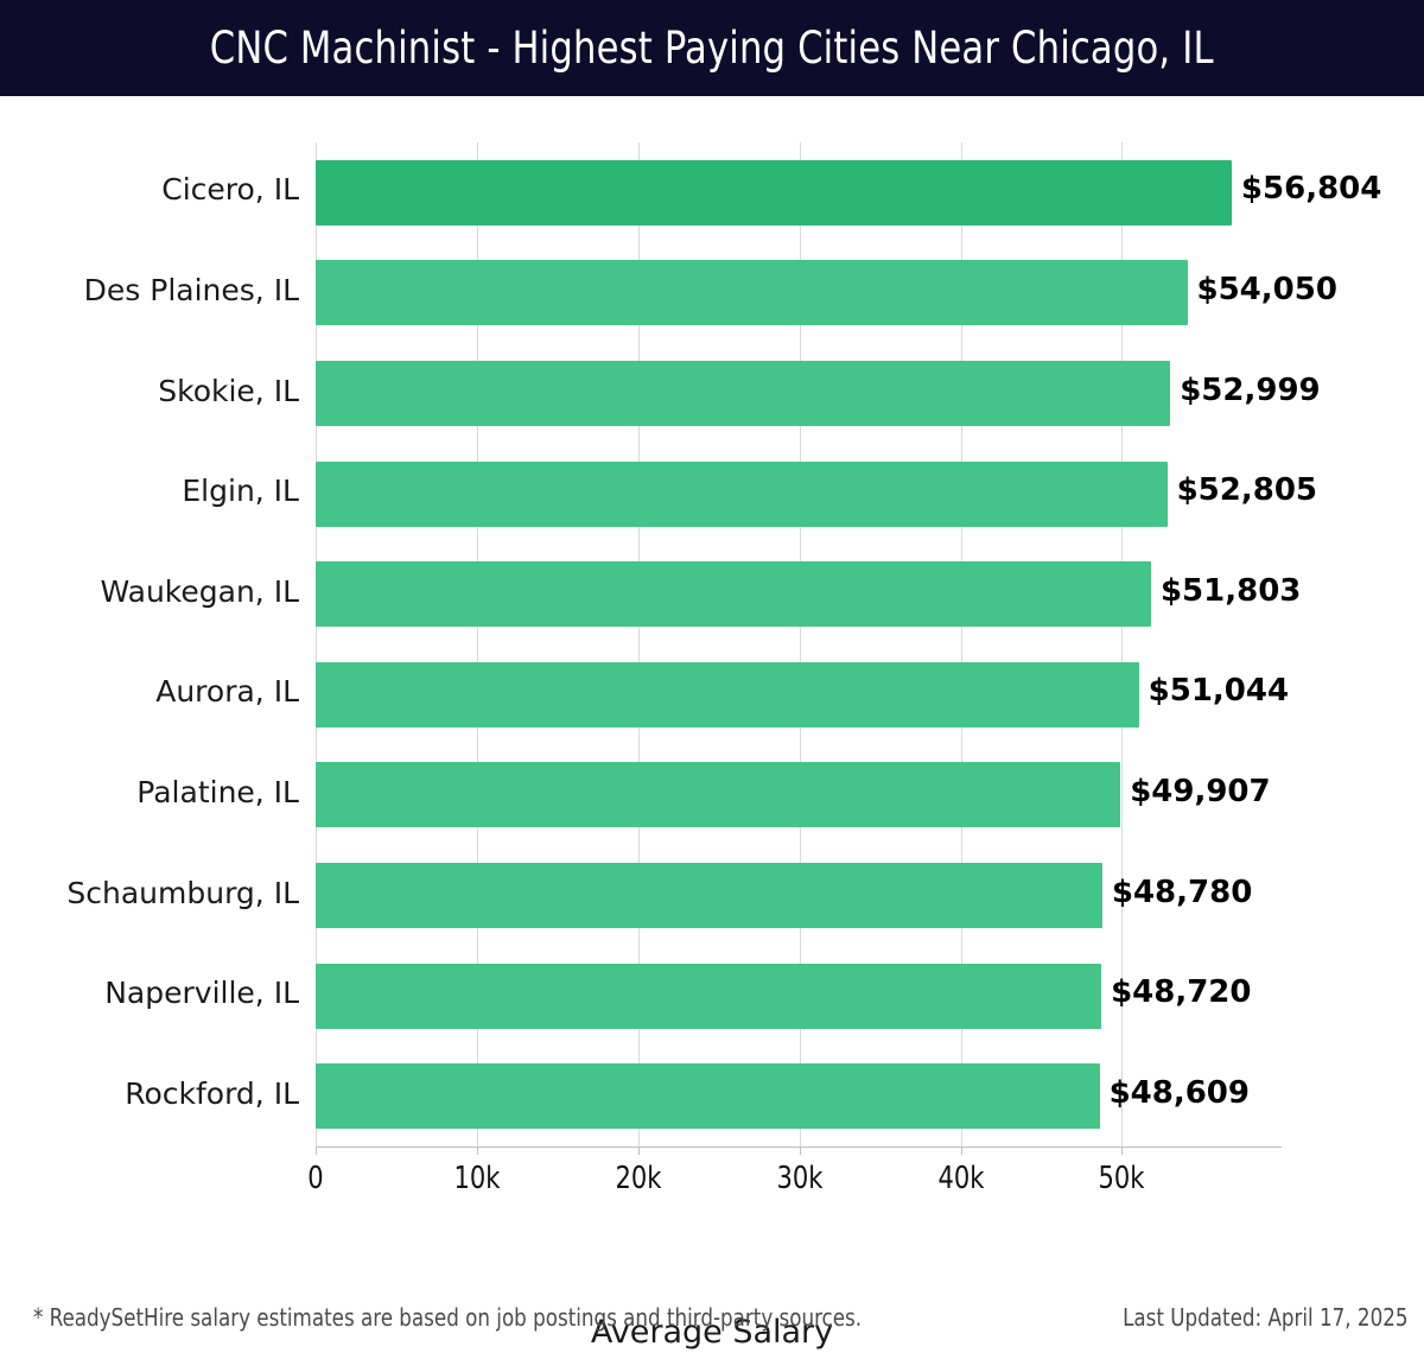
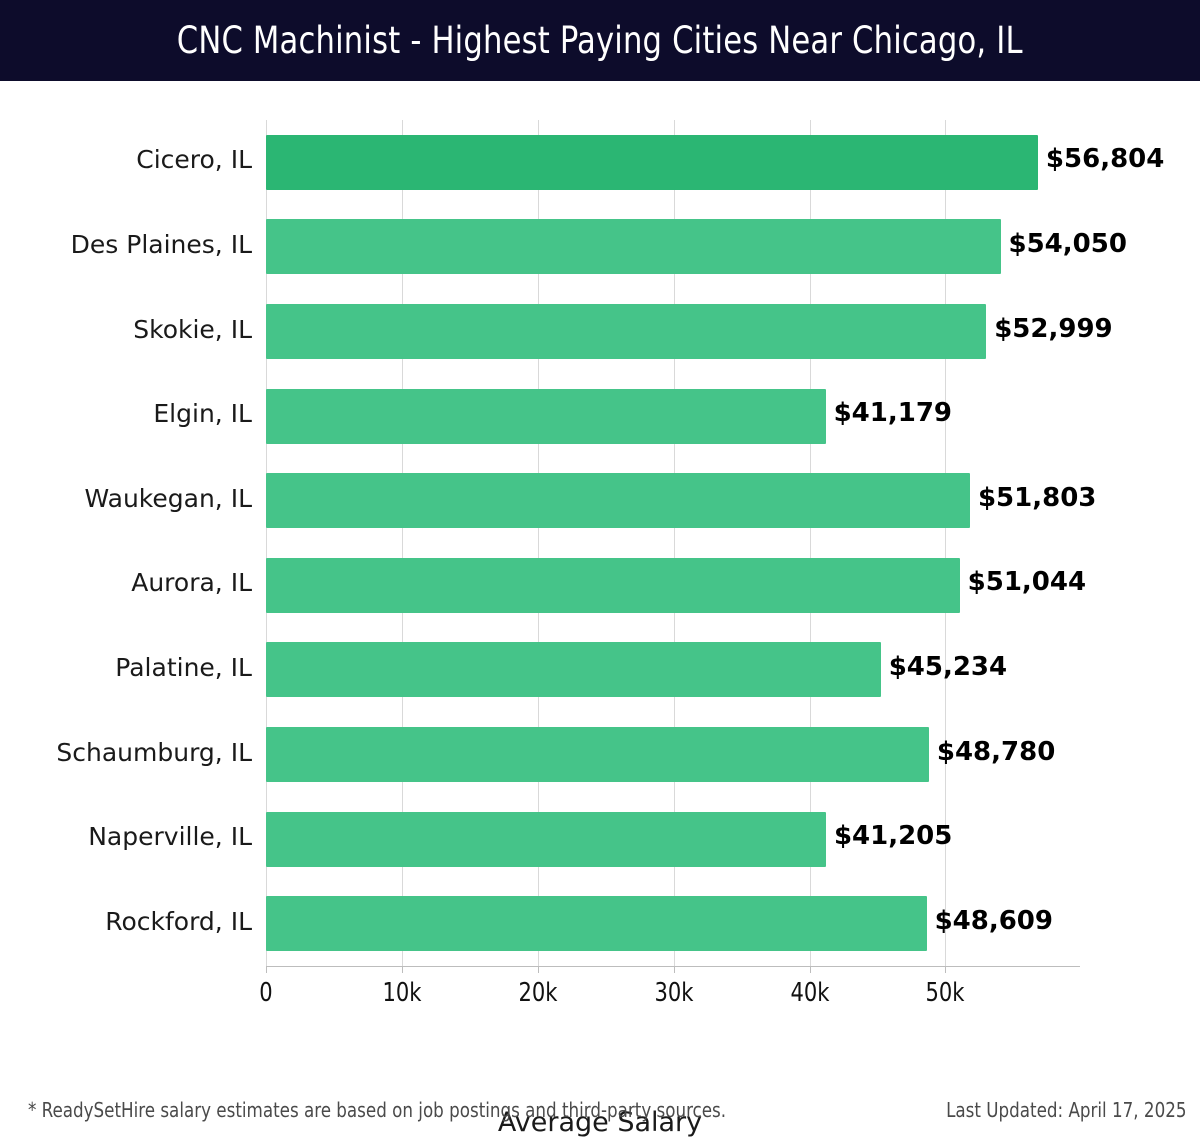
Elgin, IL: $52,805 -> $41,179
Palatine, IL: $49,907 -> $45,234
Naperville, IL: $48,720 -> $41,205
